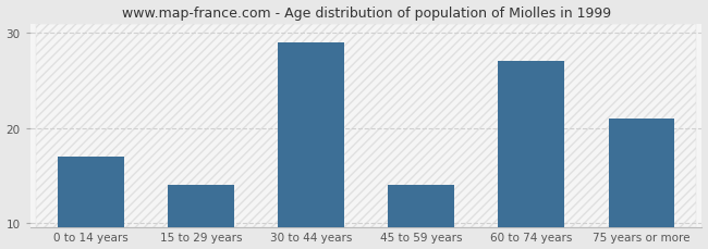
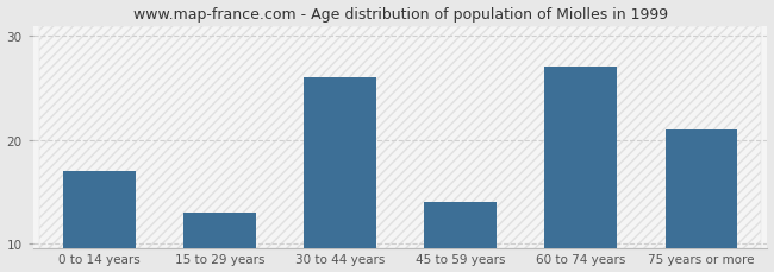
15 to 29 years: 14 -> 13
30 to 44 years: 29 -> 26
